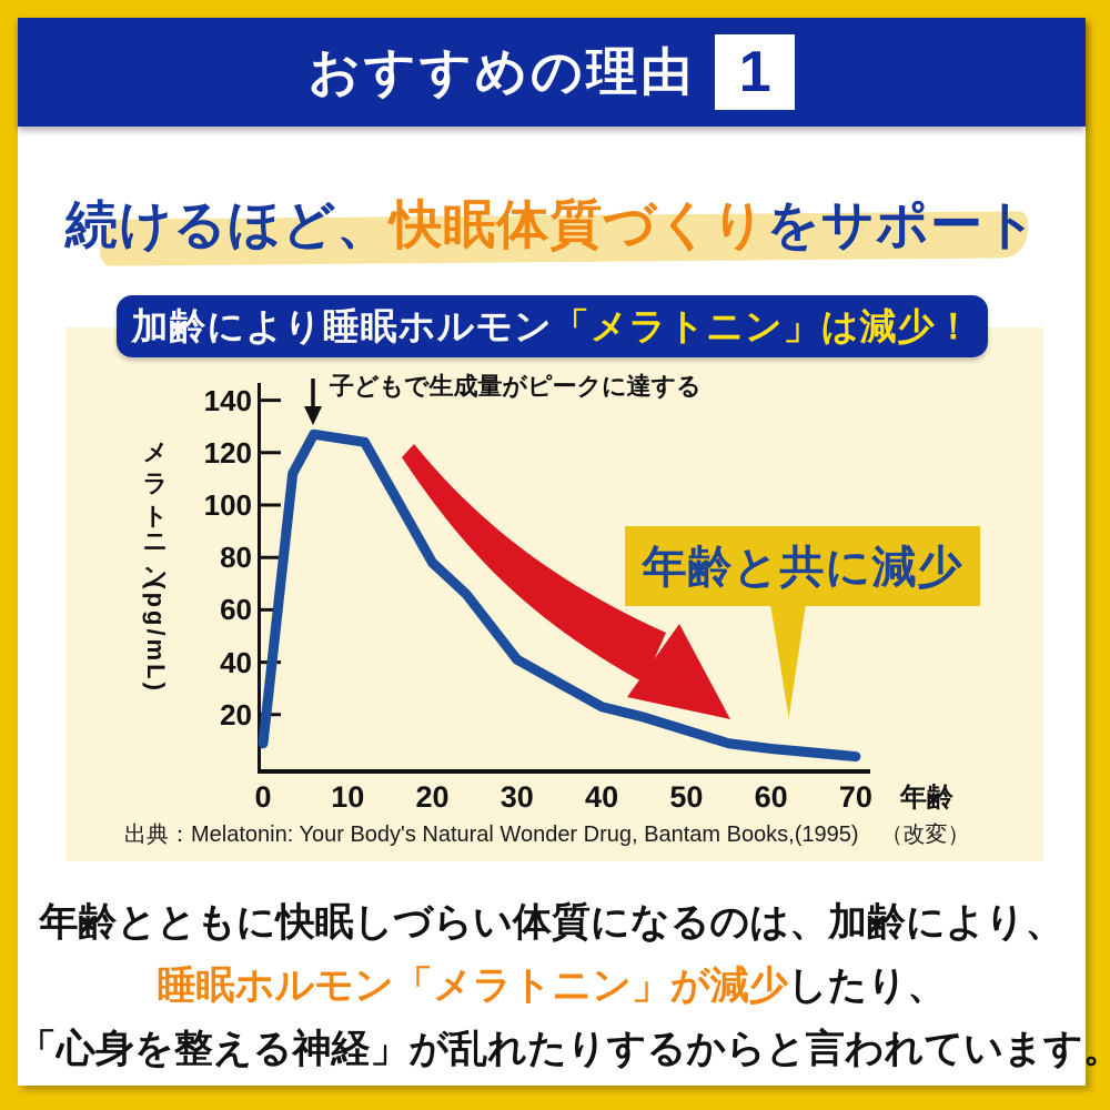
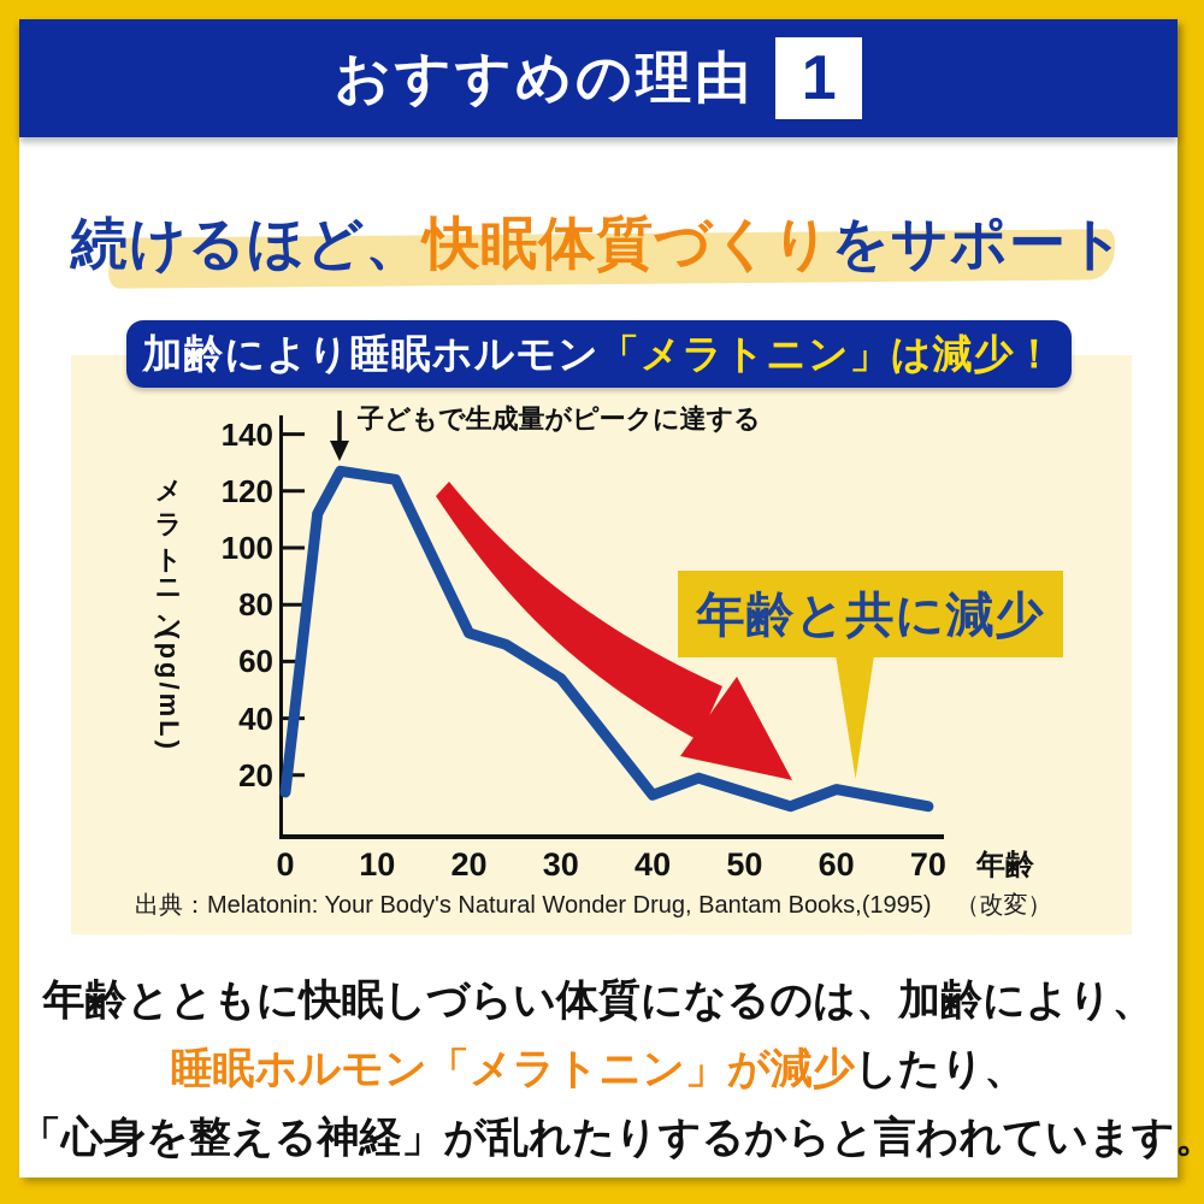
0: 9 -> 14
20: 78 -> 70
30: 41 -> 54
40: 23 -> 13
60: 7 -> 15
70: 4 -> 9
